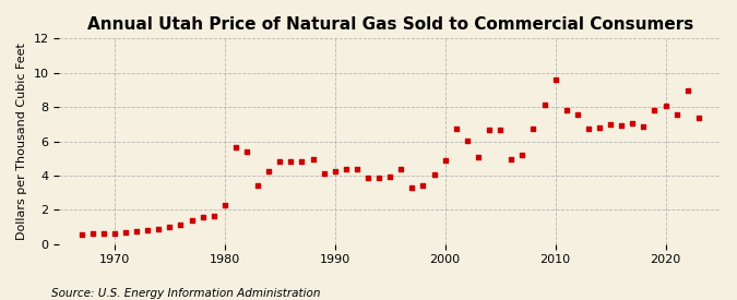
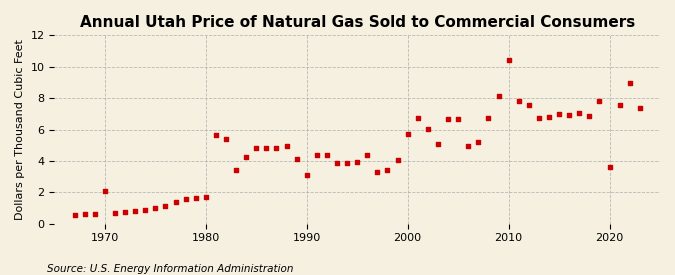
1970: 0.7 -> 2.1
1980: 2.2 -> 1.7
1990: 4.2 -> 3.1
2000: 4.9 -> 5.7
2010: 9.6 -> 10.4
2020: 8.1 -> 3.6
